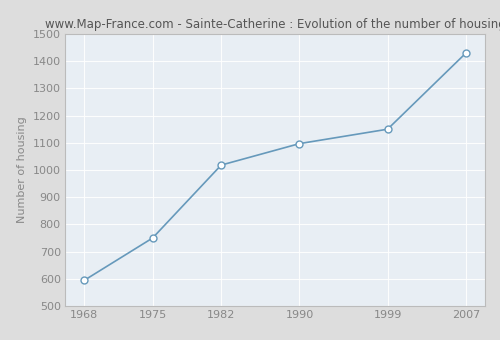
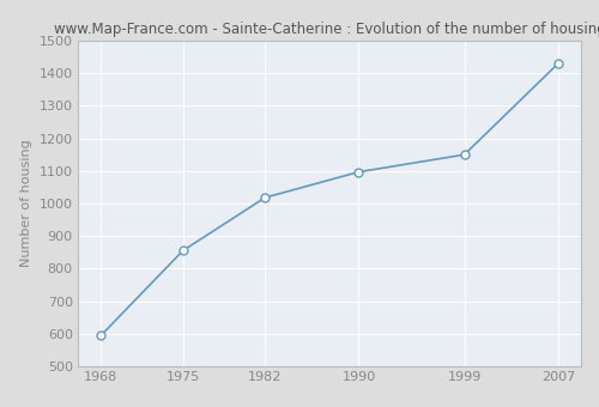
1975: 750 -> 855
